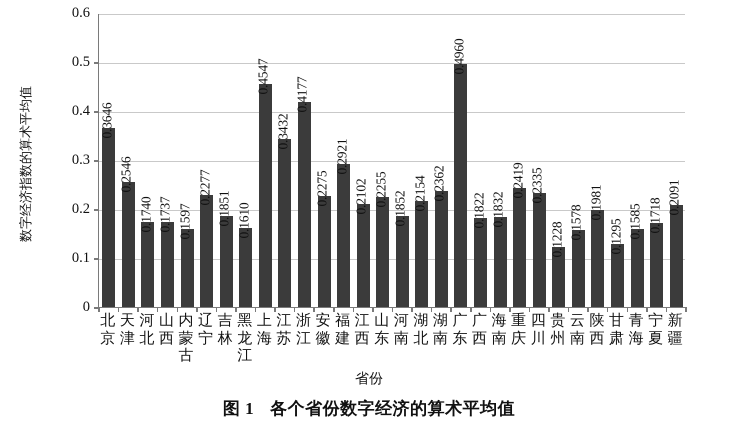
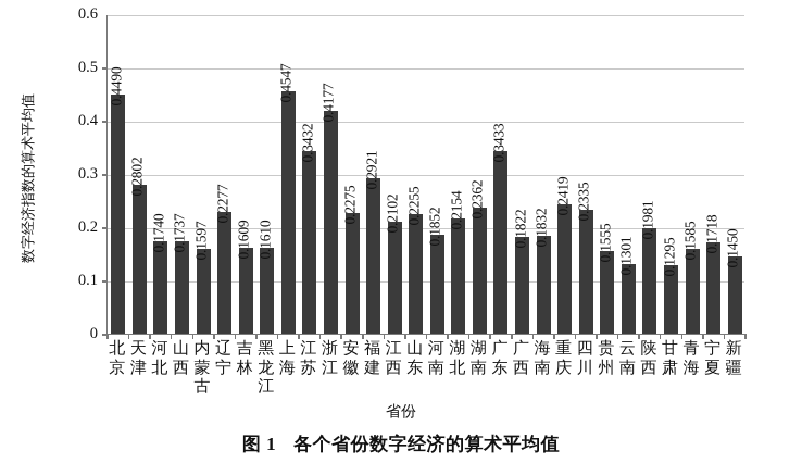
北京: 0.3646 -> 0.4490
天津: 0.2546 -> 0.2802
吉林: 0.1851 -> 0.1609
广东: 0.4960 -> 0.3433
贵州: 0.1228 -> 0.1555
云南: 0.1578 -> 0.1301
新疆: 0.2091 -> 0.1450
